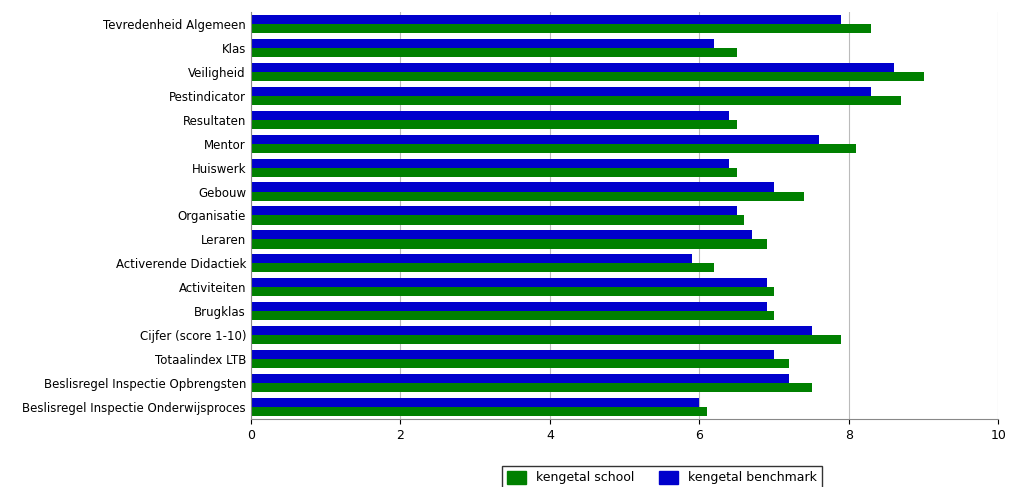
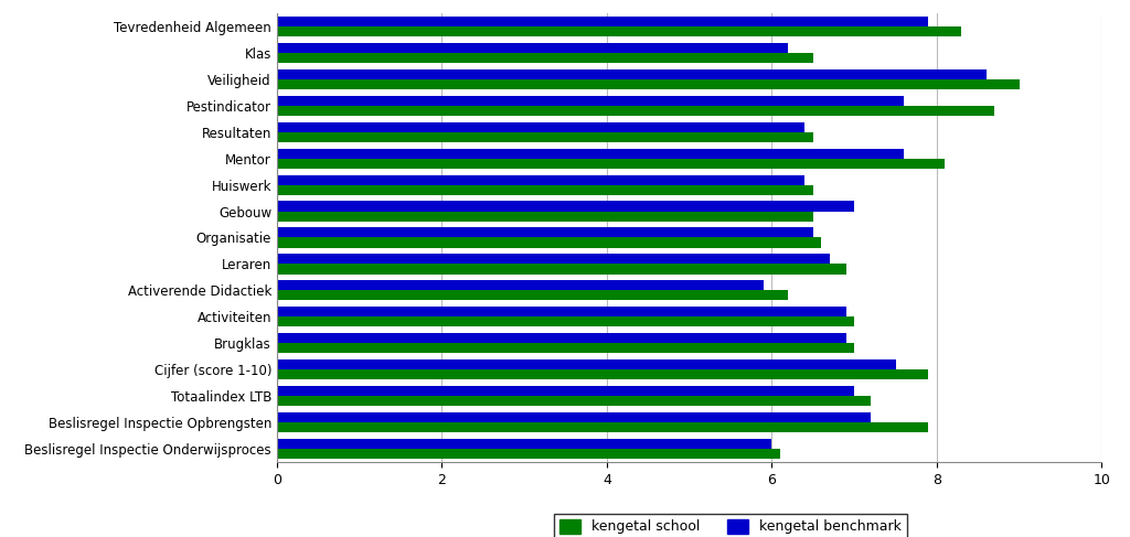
kengetal benchmark/Pestindicator: 8.3 -> 7.6
kengetal school/Gebouw: 7.4 -> 6.5
kengetal school/Beslisregel Inspectie Opbrengsten: 7.5 -> 7.9
